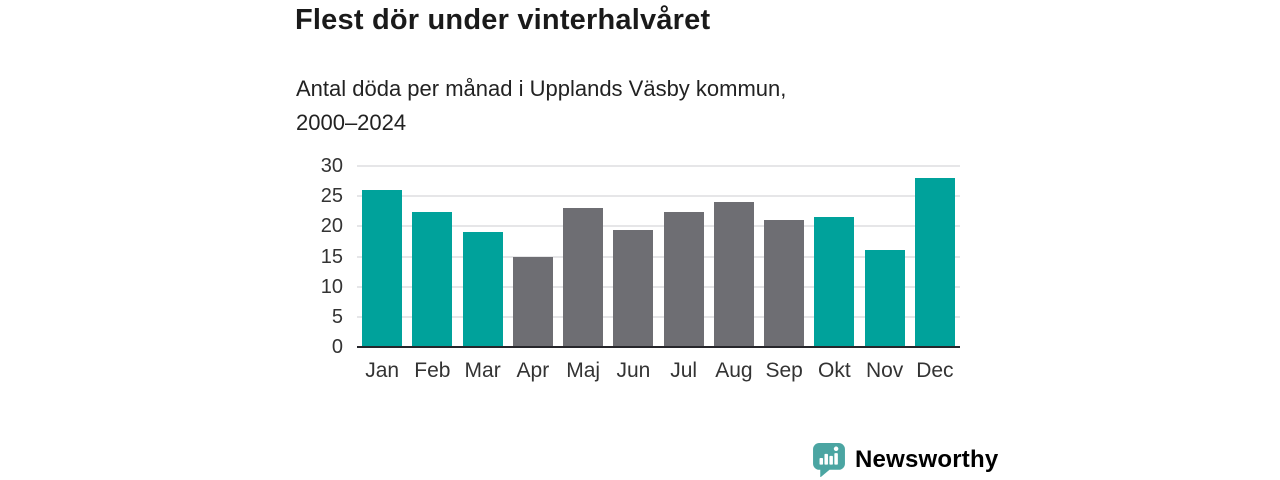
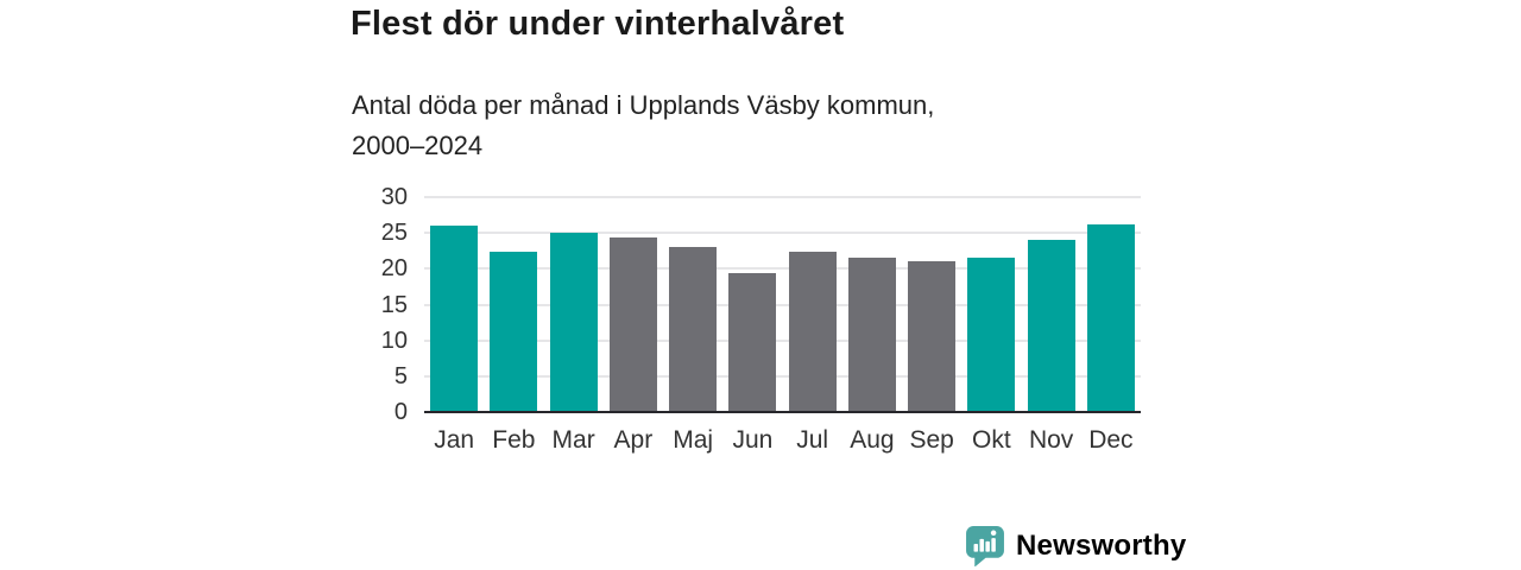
Mar: 19 -> 25
Apr: 15 -> 24
Aug: 24 -> 22
Nov: 16 -> 24
Dec: 28 -> 26
